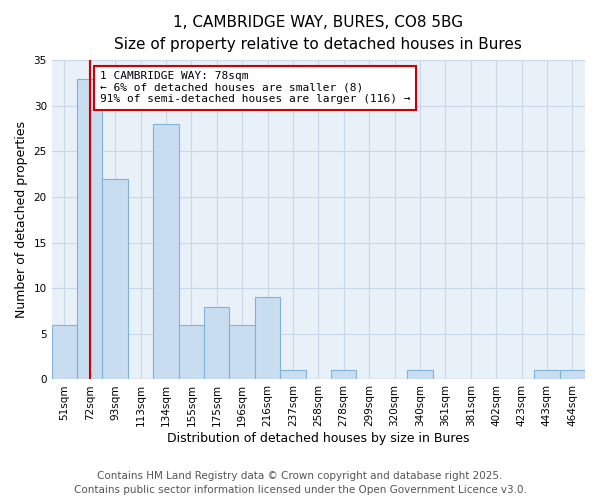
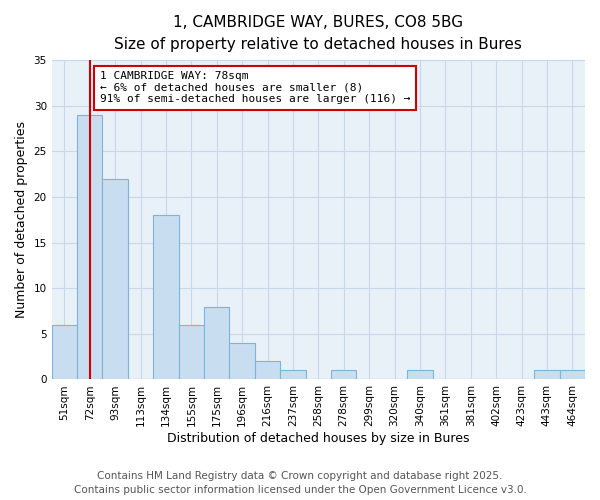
72sqm: 33 -> 29
134sqm: 28 -> 18
196sqm: 6 -> 4
216sqm: 9 -> 2
